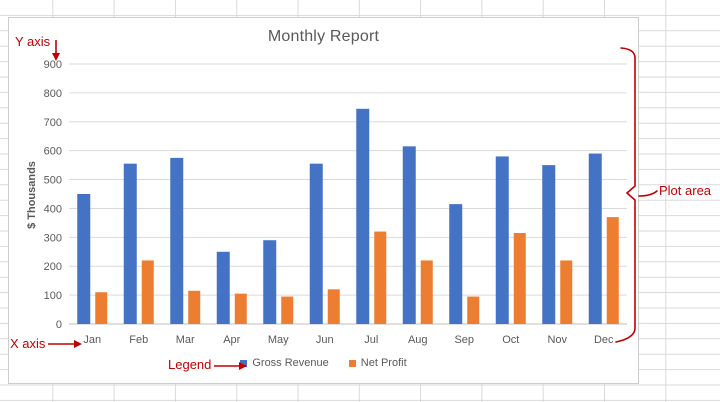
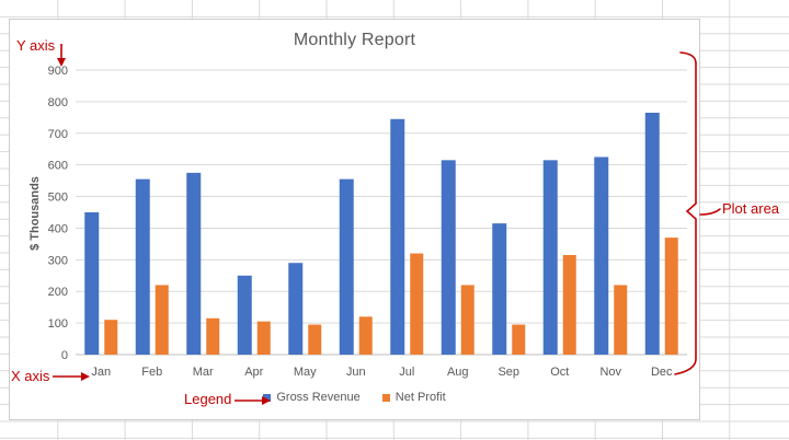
Gross Revenue/Oct: 580 -> 620
Gross Revenue/Nov: 550 -> 620
Gross Revenue/Dec: 590 -> 760
